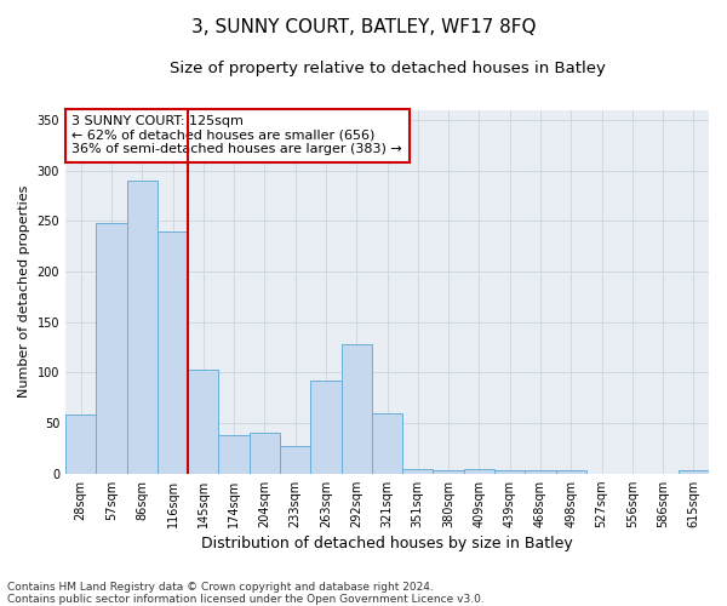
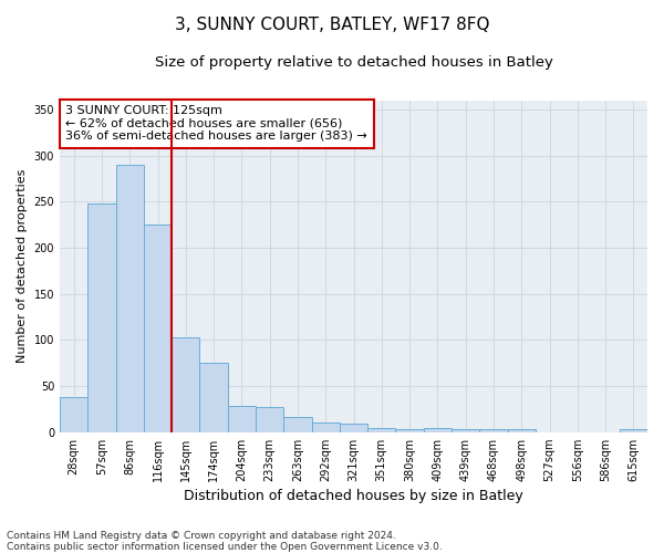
28sqm: 58 -> 38
116sqm: 240 -> 225
174sqm: 38 -> 75
204sqm: 40 -> 28
263sqm: 92 -> 16
292sqm: 128 -> 10
321sqm: 60 -> 9
